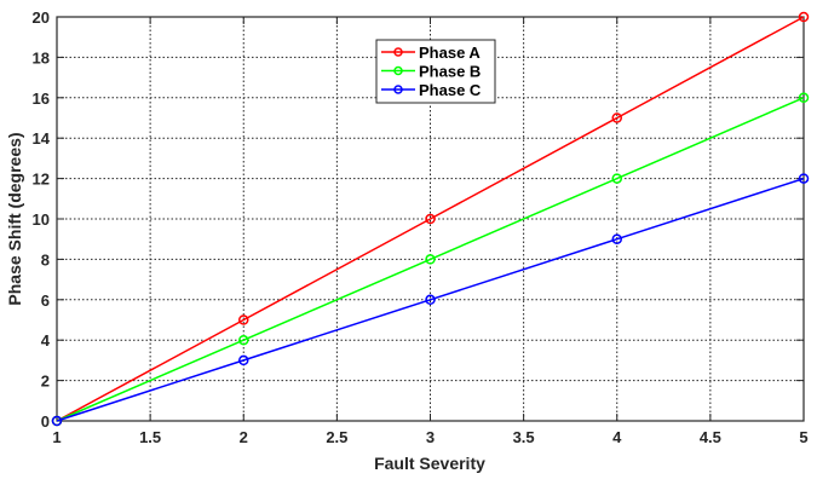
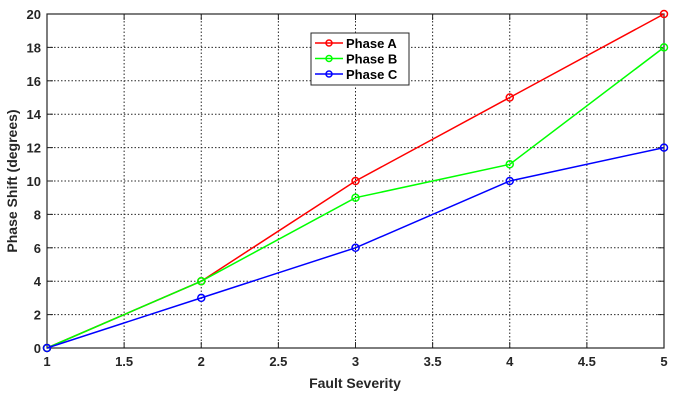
Phase A/2: 5 -> 4
Phase B/3: 8 -> 9
Phase B/4: 12 -> 11
Phase C/4: 9 -> 10
Phase B/5: 16 -> 18
